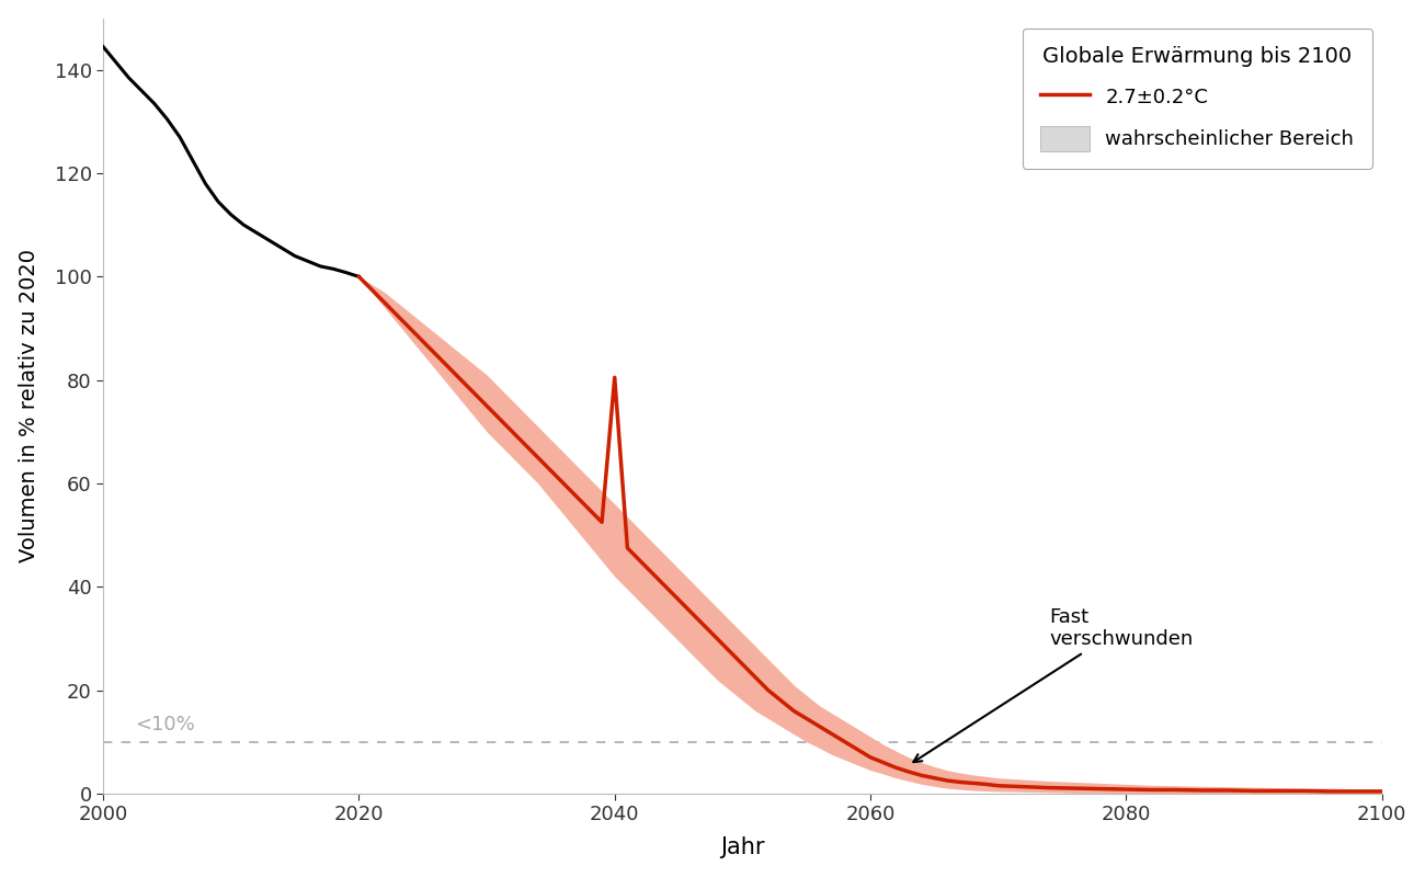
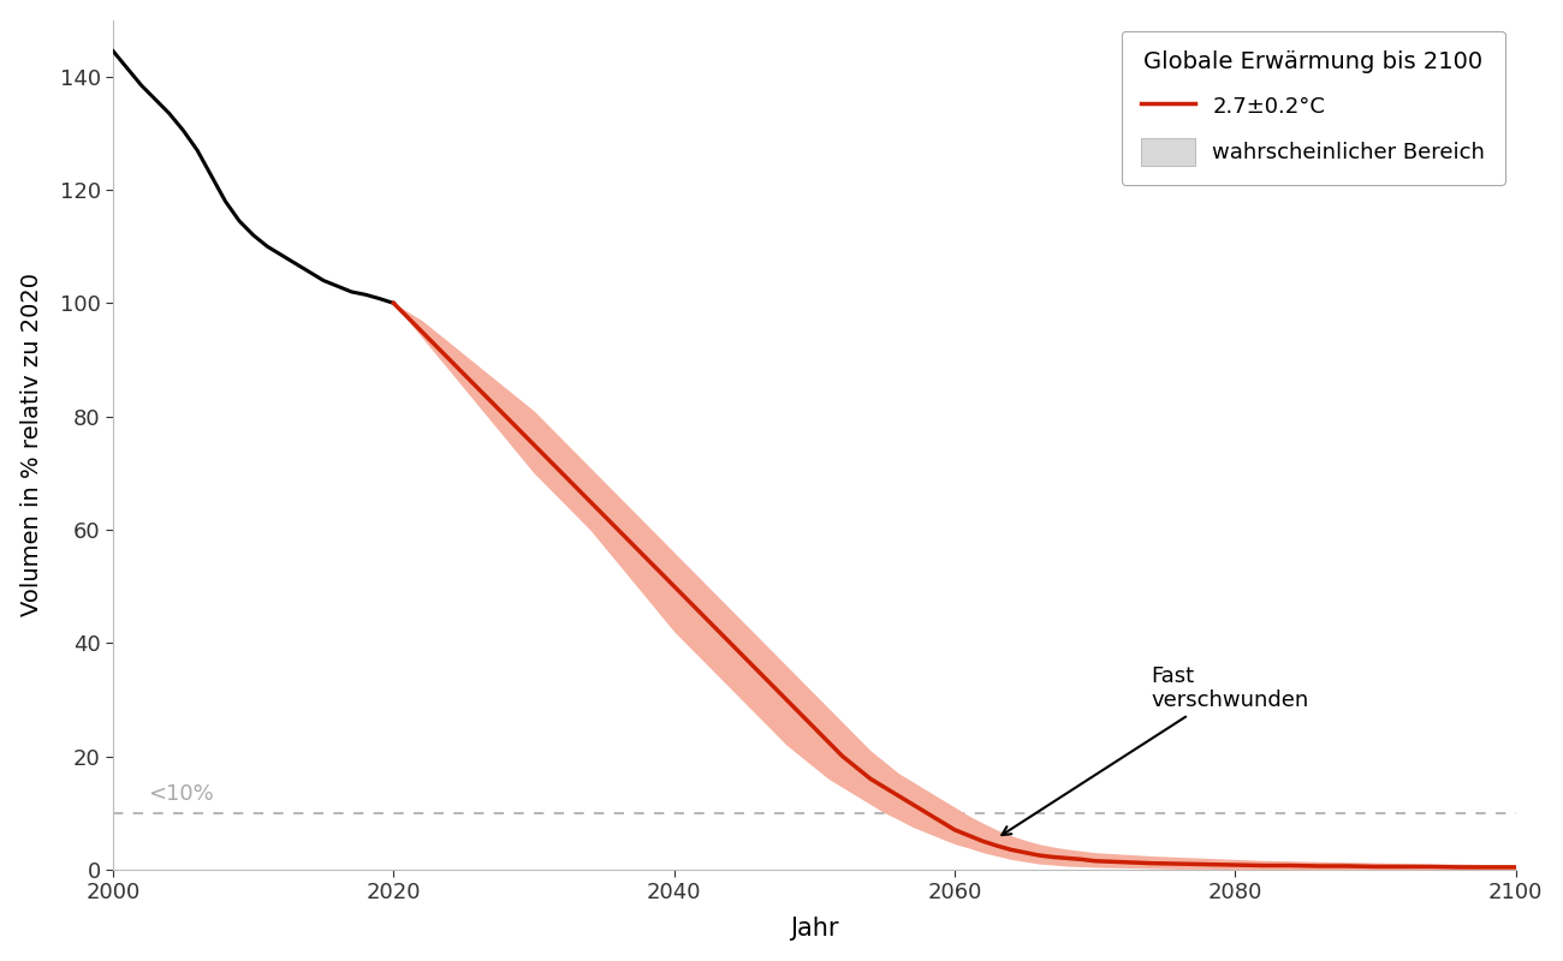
2.7±0.2°C/2040: 80.5 -> 50.0
